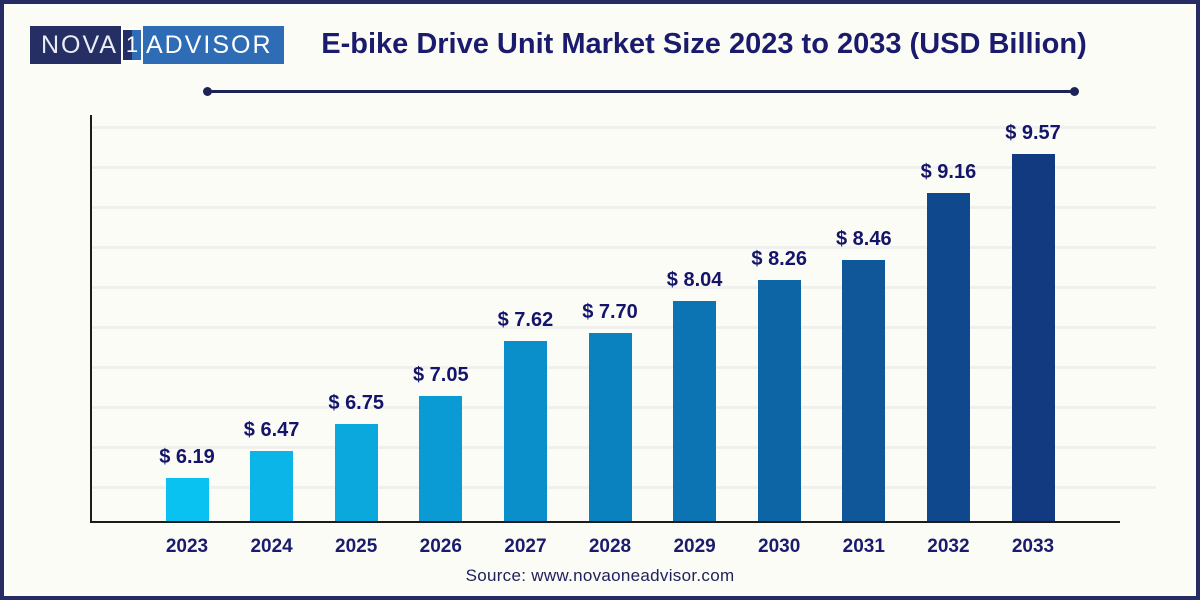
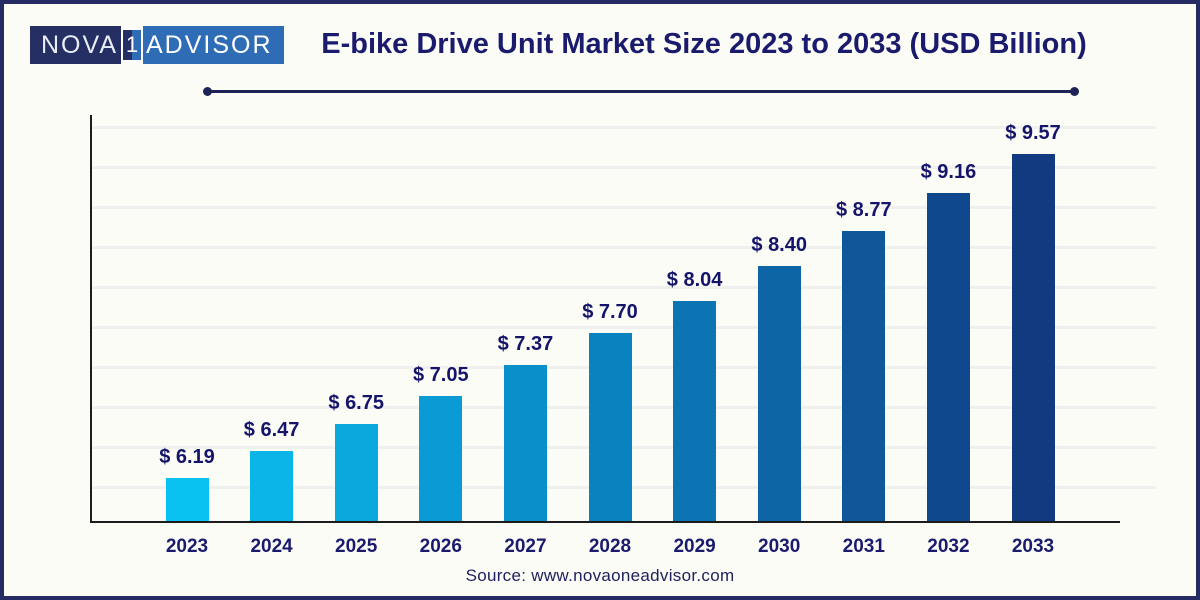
2027: 7.62 -> 7.37
2030: 8.26 -> 8.40
2031: 8.46 -> 8.77
